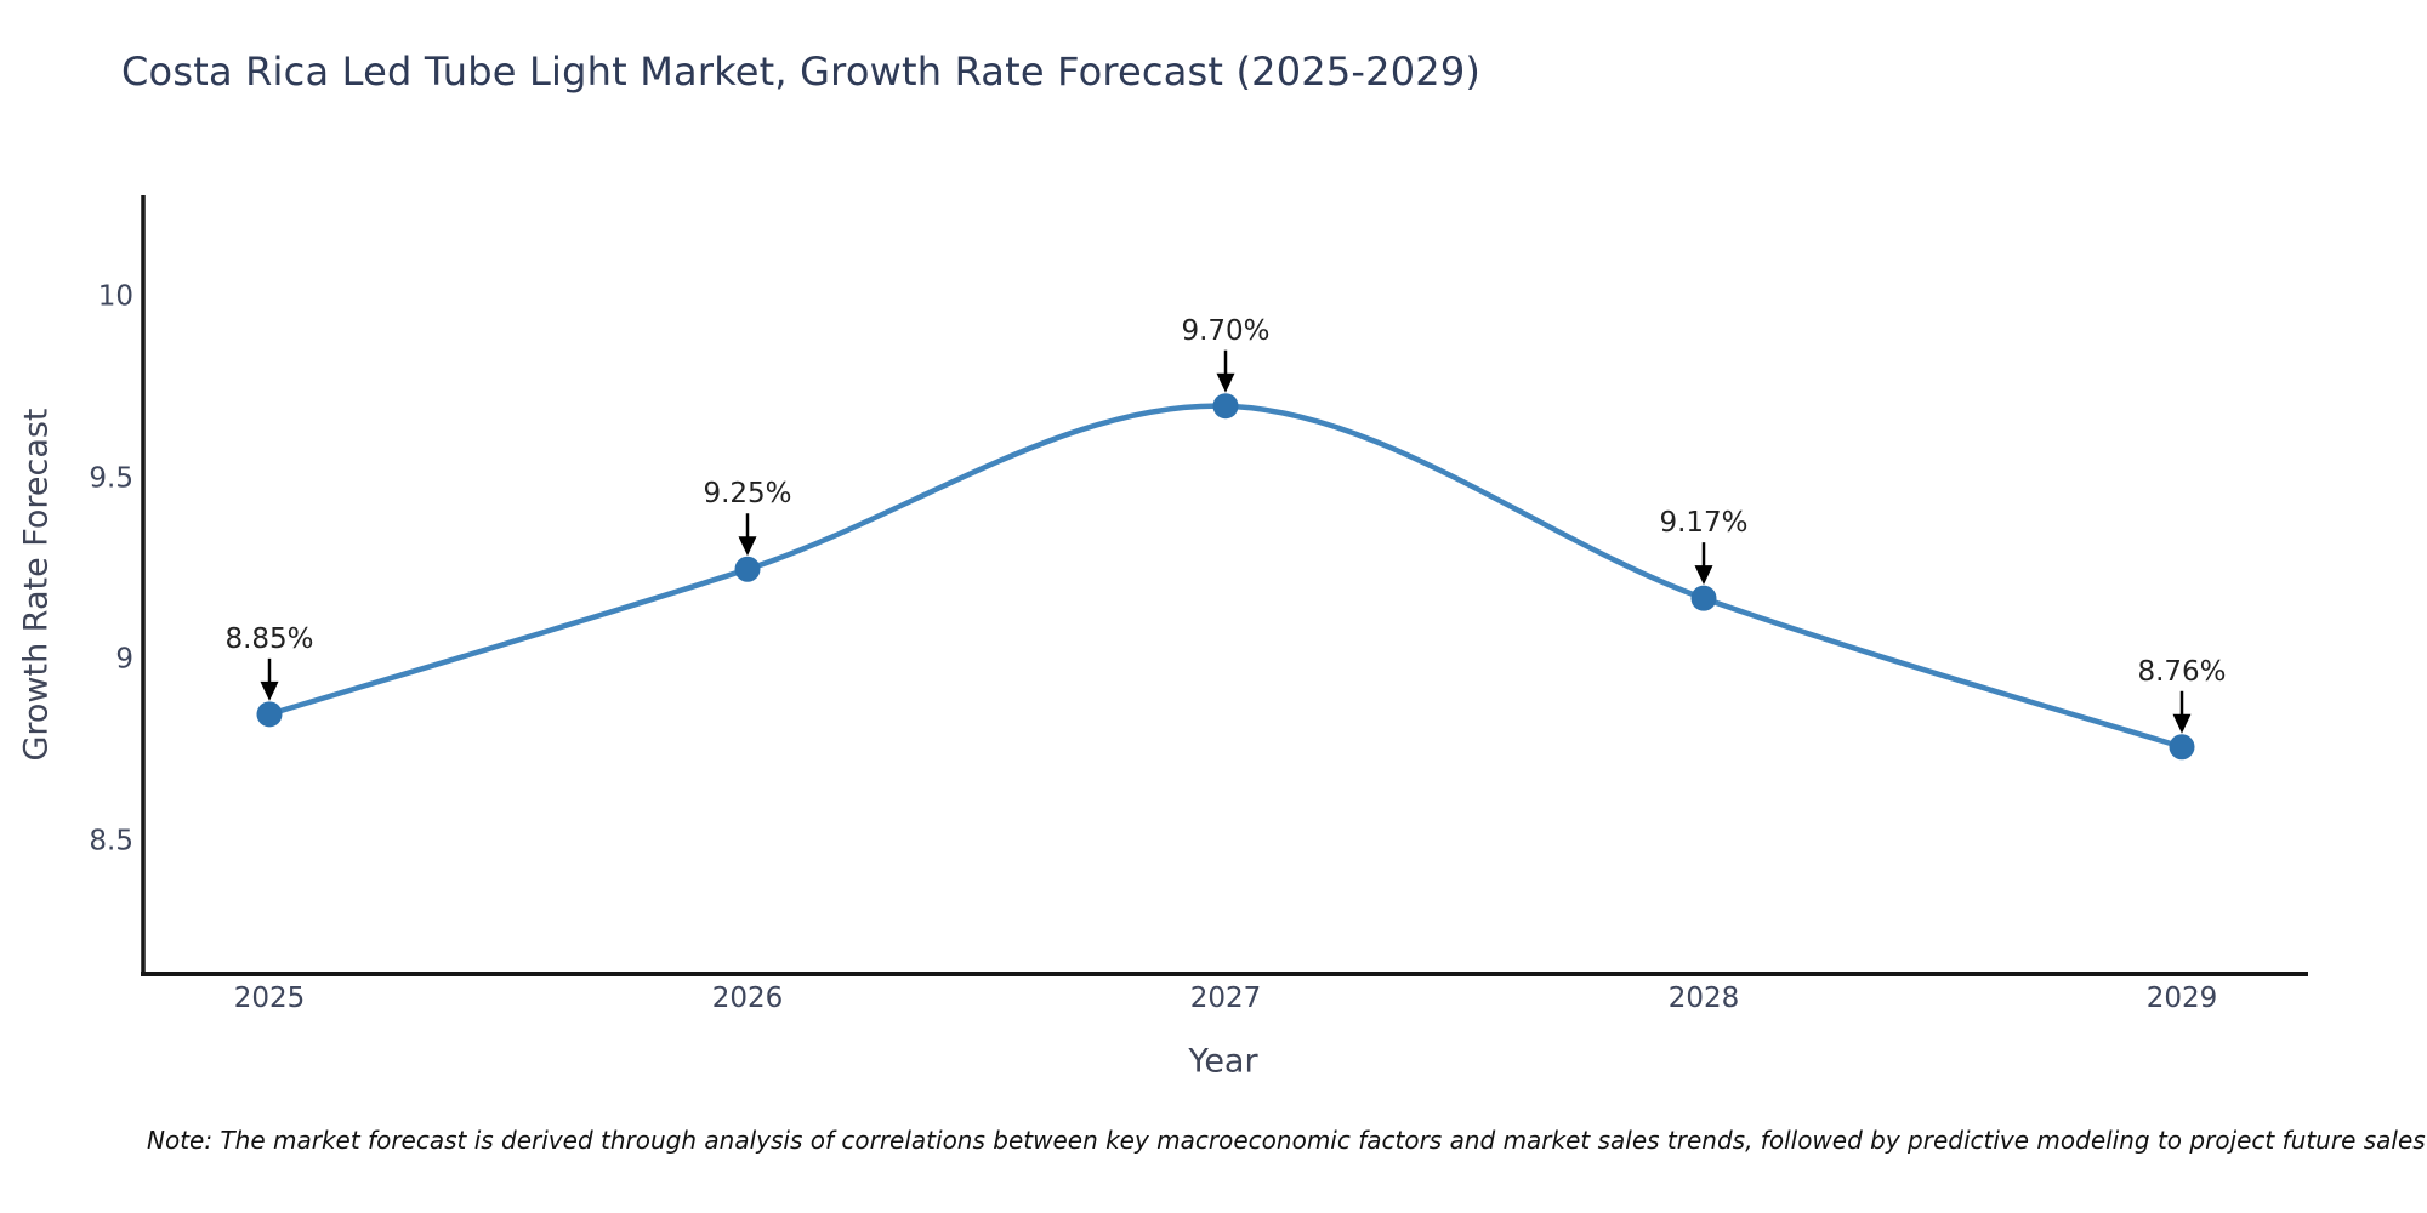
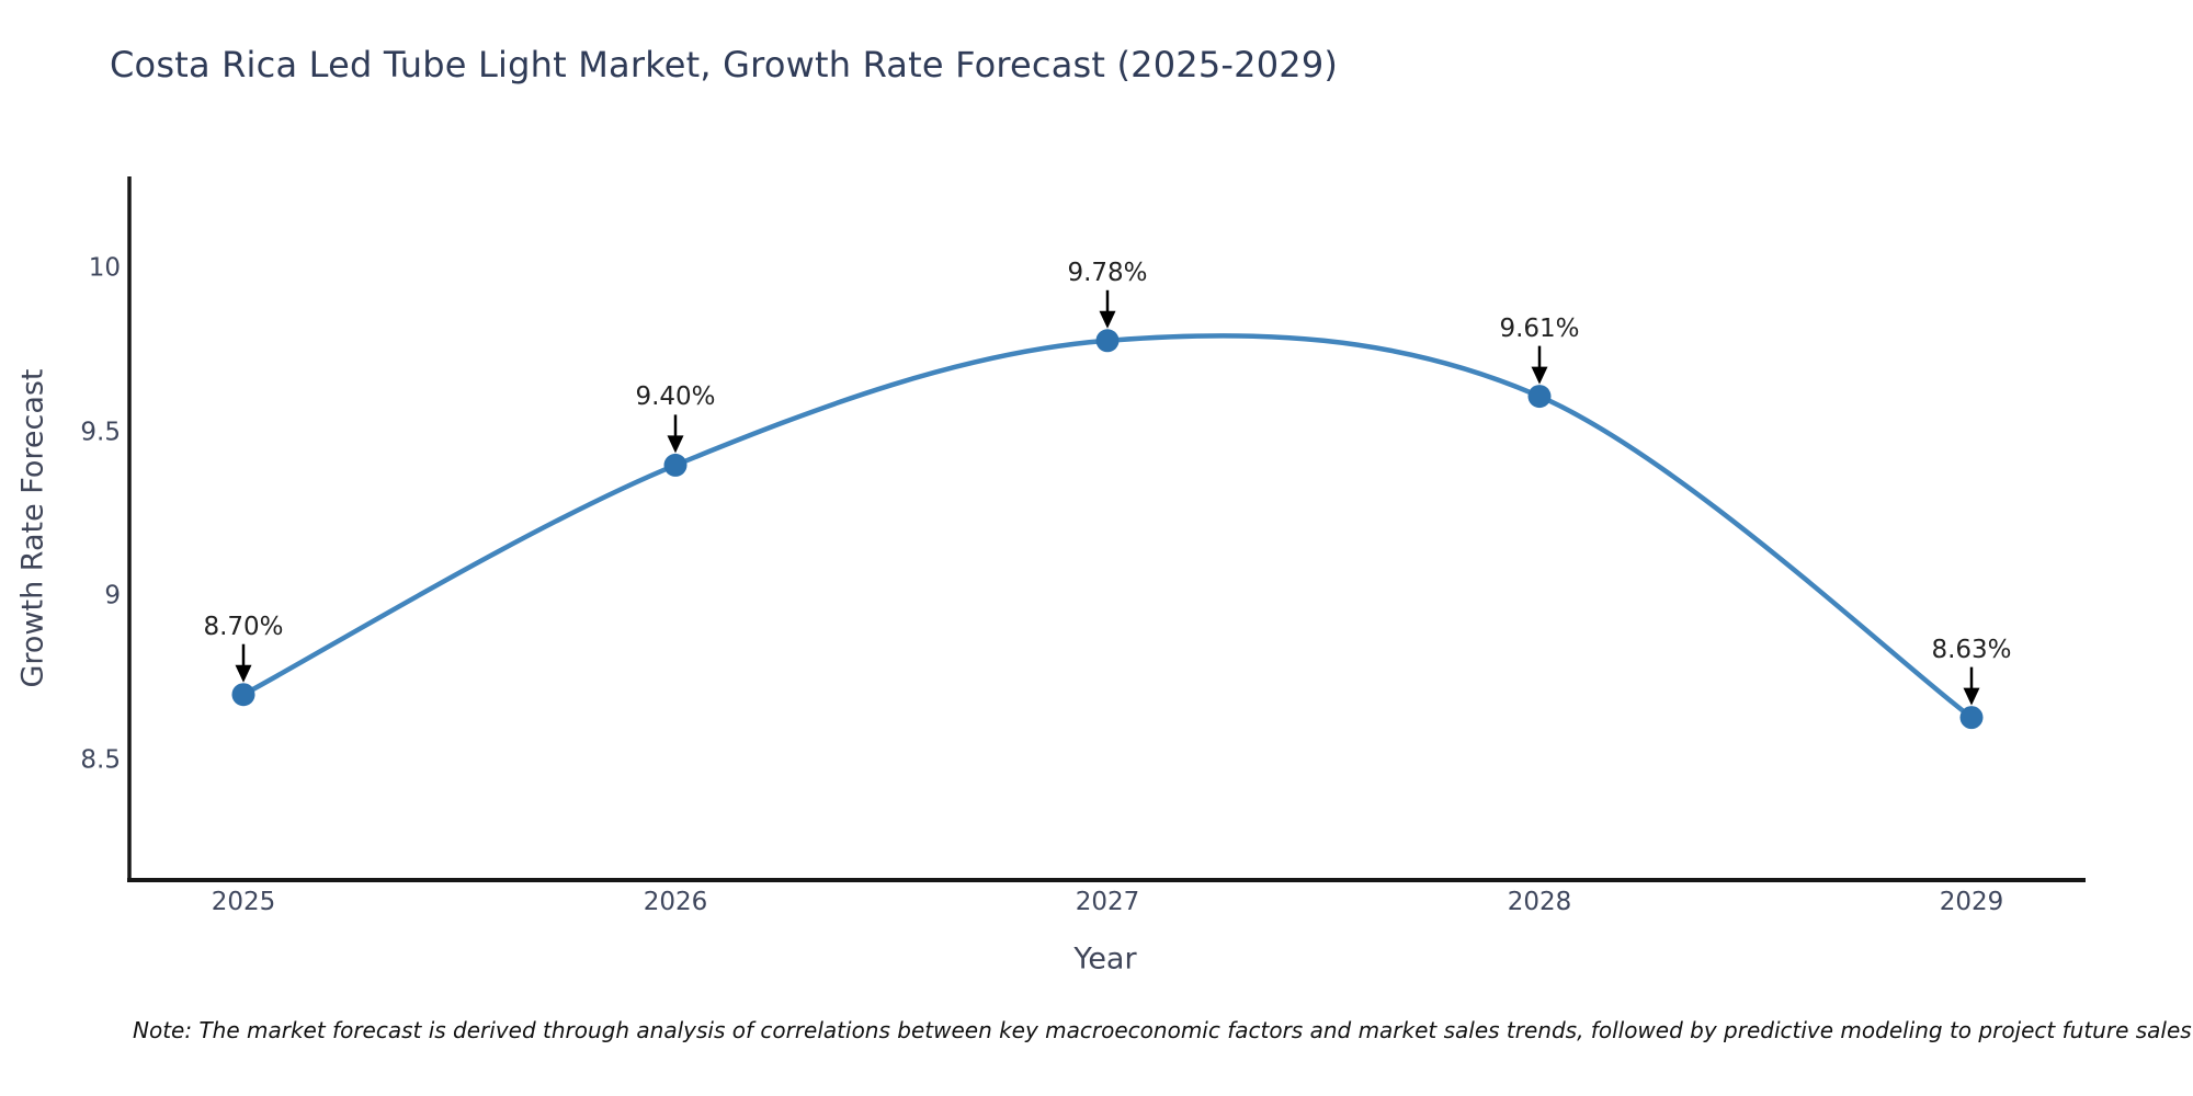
2025: 8.85% -> 8.70%
2026: 9.25% -> 9.40%
2027: 9.70% -> 9.78%
2028: 9.17% -> 9.61%
2029: 8.76% -> 8.63%
